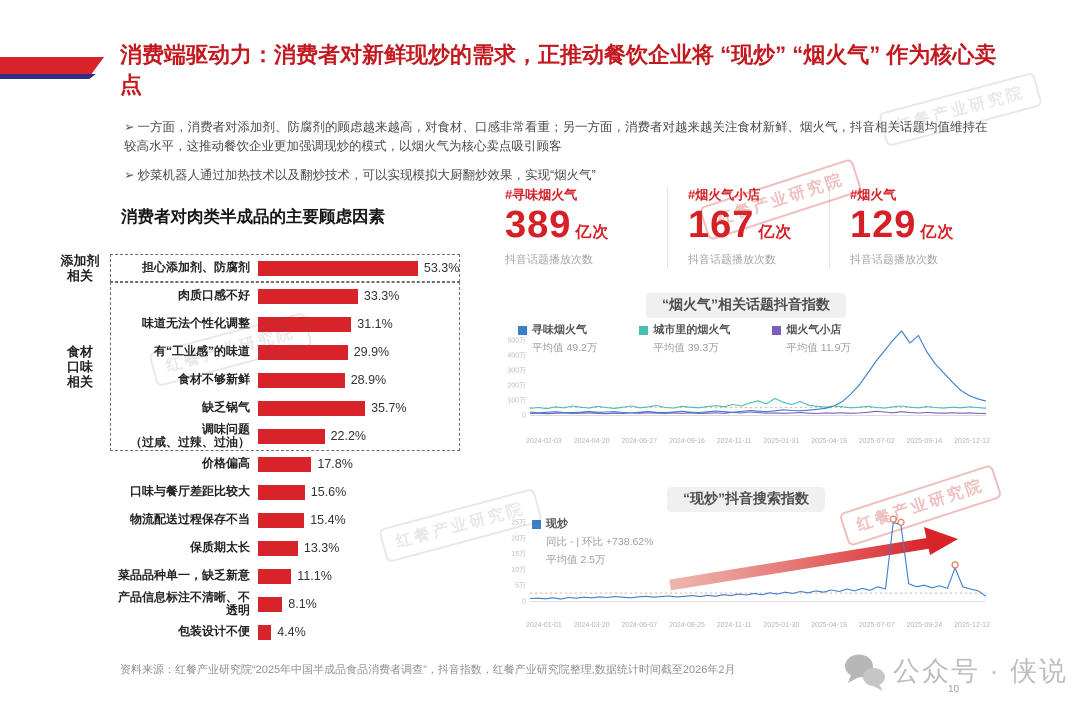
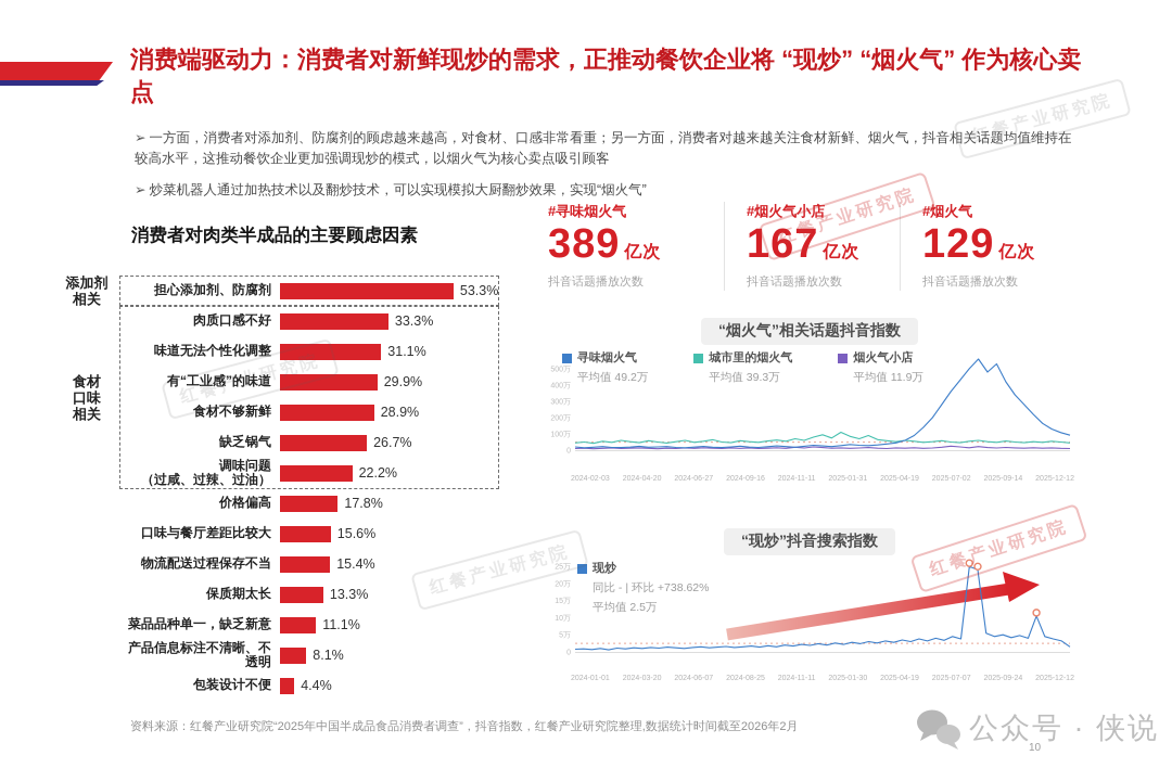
消费者对肉类半成品的主要顾虑因素/缺乏锅气: 35.7% -> 26.7%
